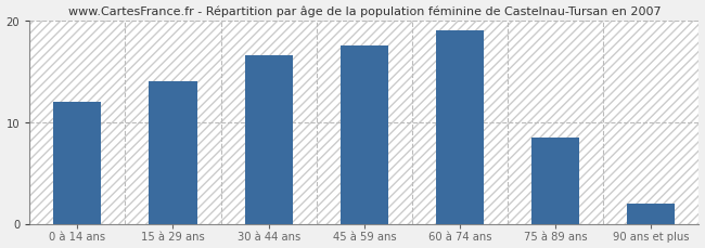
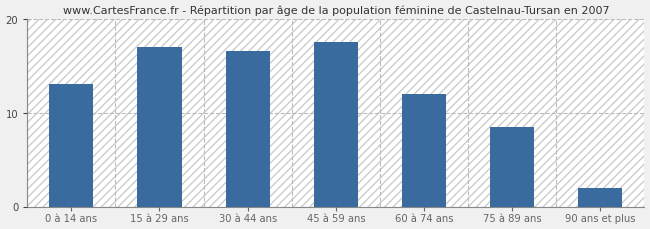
0 à 14 ans: 12.0 -> 13.0
15 à 29 ans: 14.0 -> 17.0
60 à 74 ans: 19.0 -> 12.0
